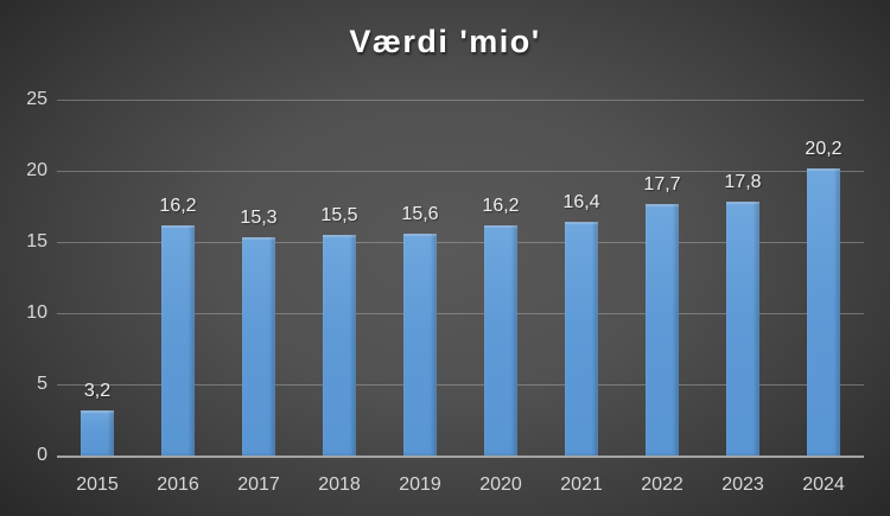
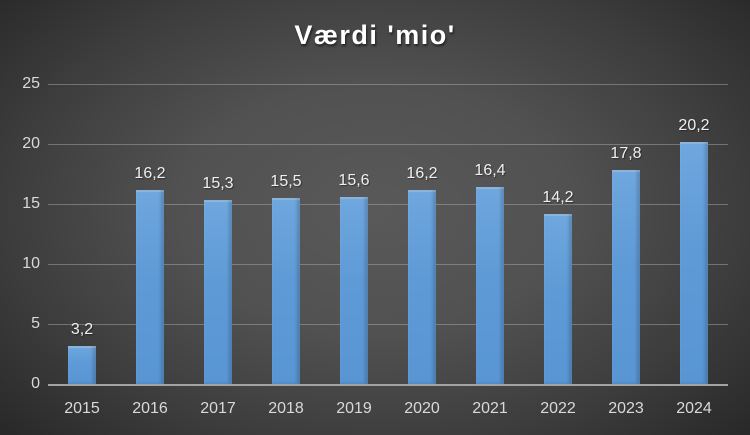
2022: 17,7 -> 14,2
